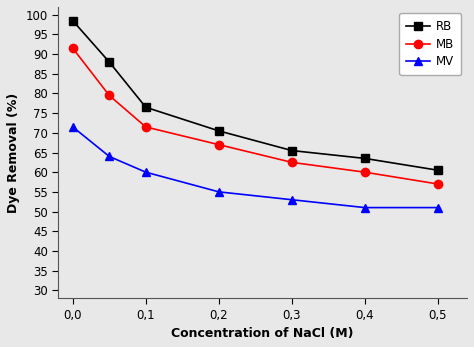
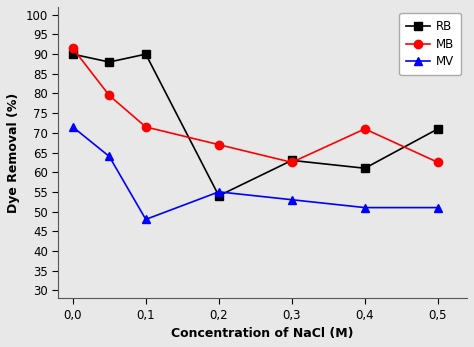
RB/0,0: 98.5 -> 90.0
RB/0,1: 76.5 -> 90.0
MV/0,1: 60.0 -> 48.0
RB/0,2: 70.5 -> 54.0
RB/0,3: 65.5 -> 63.0
RB/0,4: 63.5 -> 61.0
MB/0,4: 60.0 -> 71.0
RB/0,5: 60.5 -> 71.0
MB/0,5: 57.0 -> 62.5
